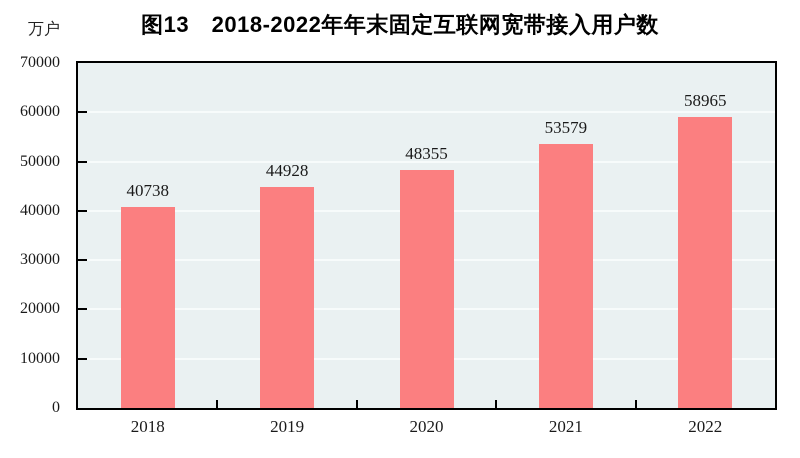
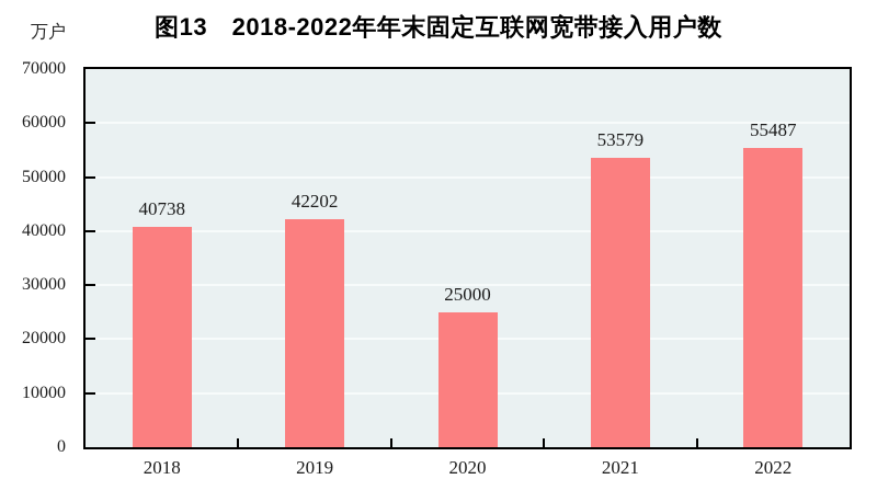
2019: 44928 -> 42202
2020: 48355 -> 25000
2022: 58965 -> 55487
